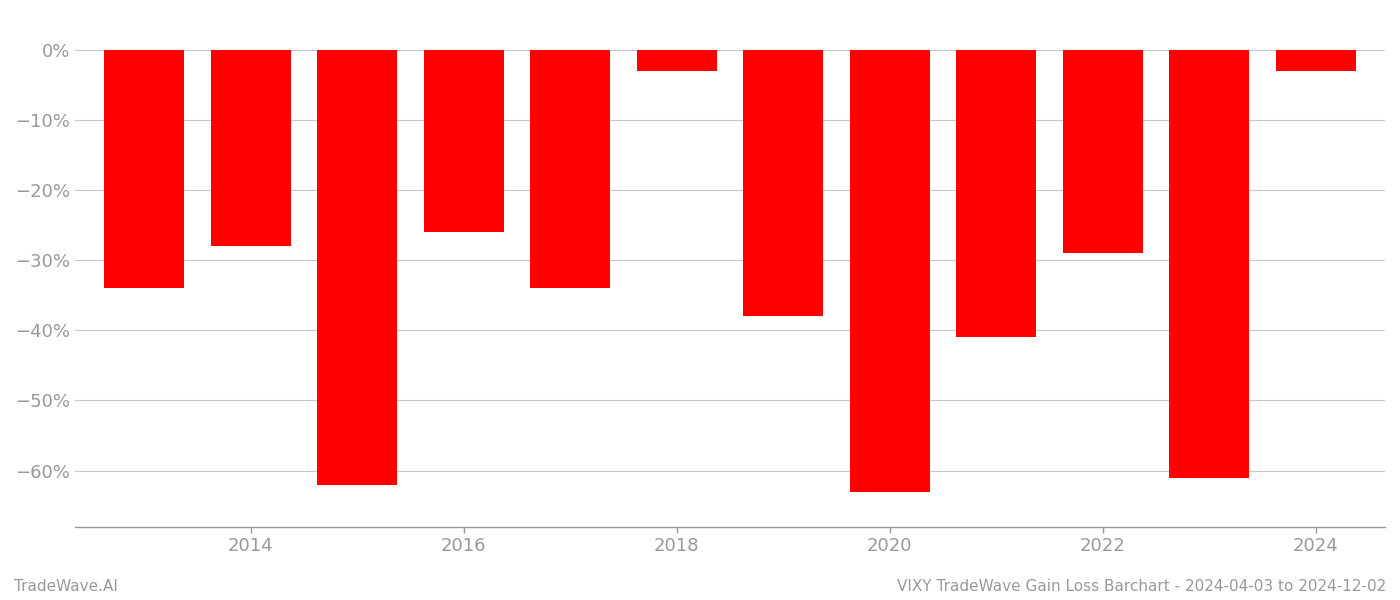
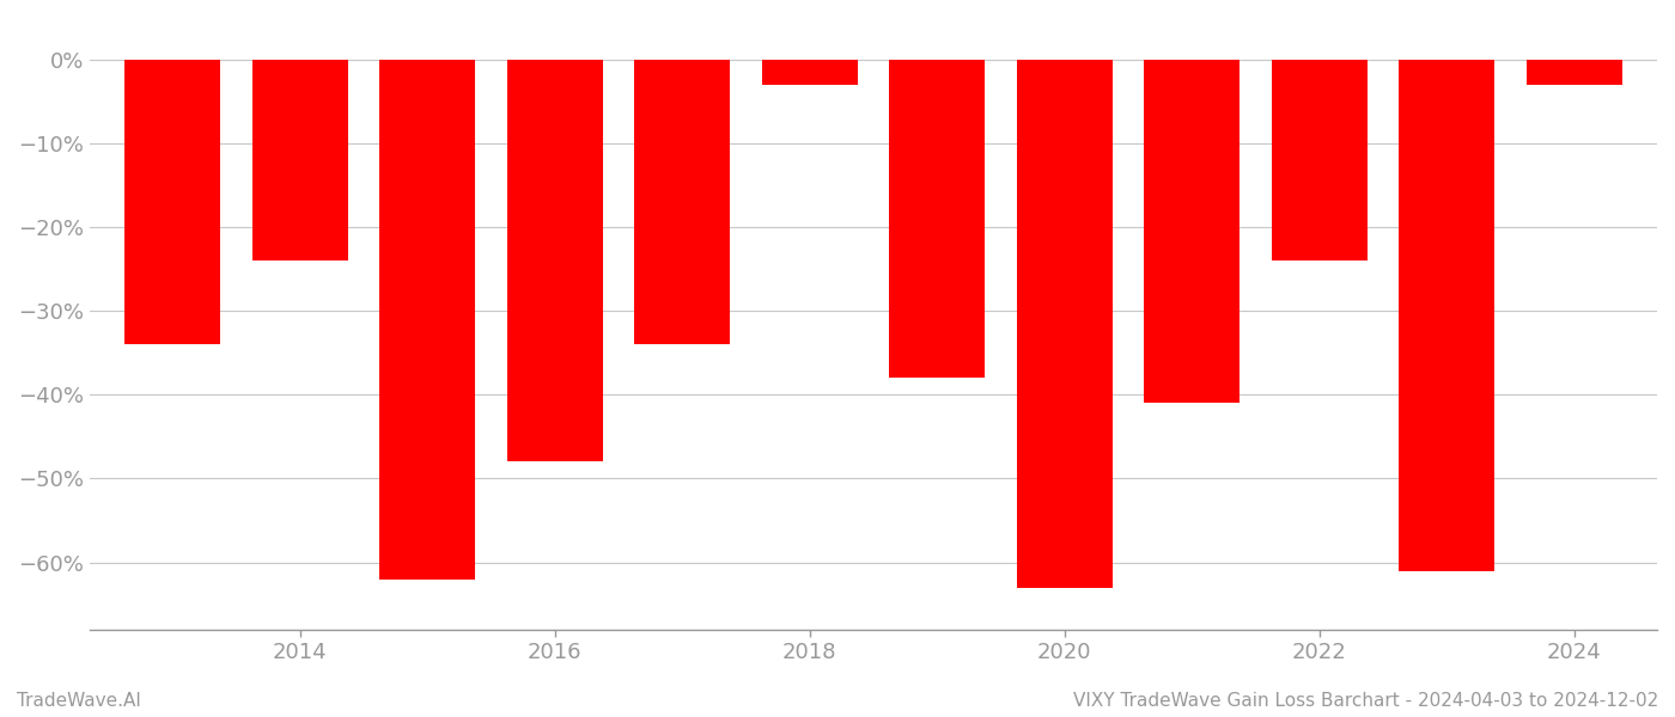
2014: -28% -> -24%
2016: -26% -> -48%
2022: -29% -> -24%
